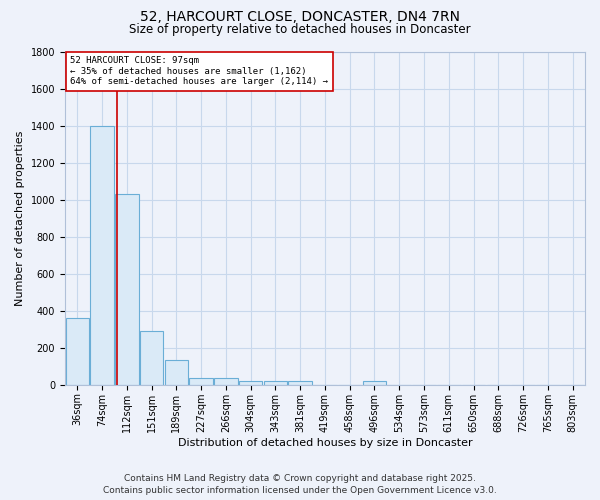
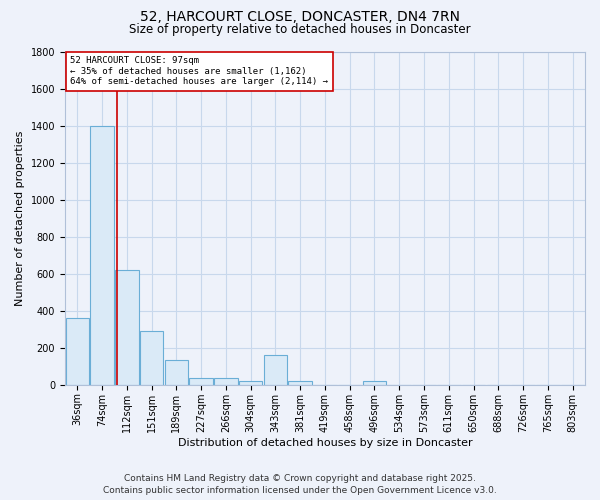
112sqm: 1030 -> 620
343sqm: 20 -> 160
